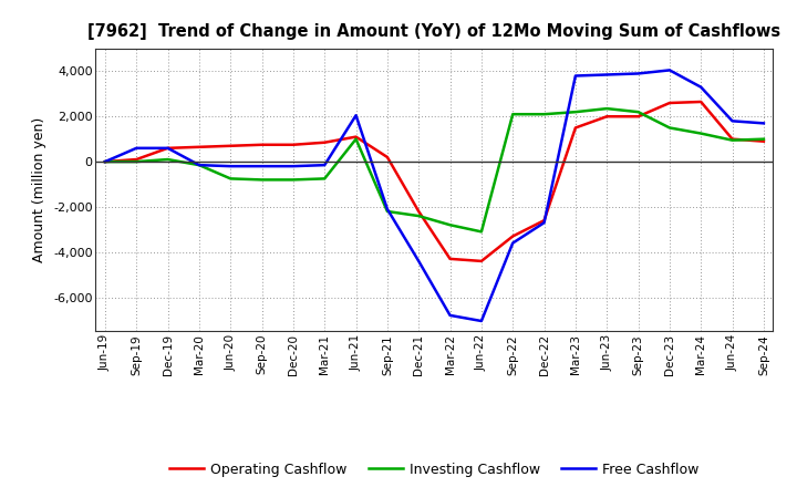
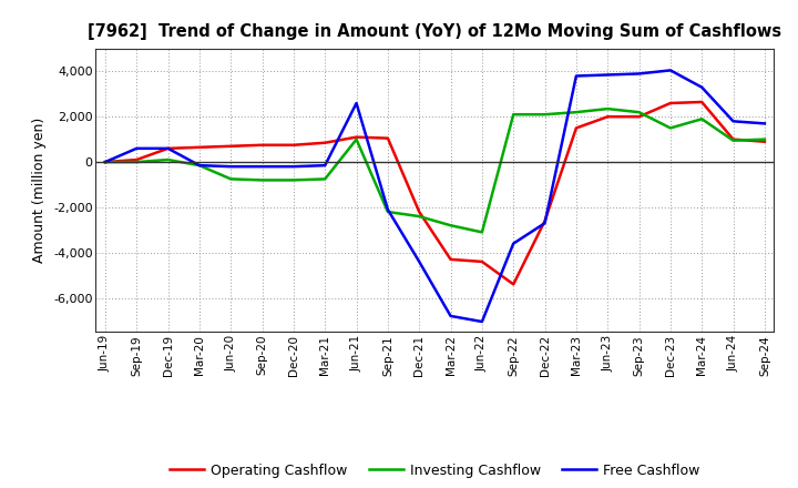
Free Cashflow/Jun-21: 2,050 -> 2,600
Operating Cashflow/Sep-21: 200 -> 1,050
Operating Cashflow/Sep-22: -3,300 -> -5,400
Investing Cashflow/Mar-24: 1,250 -> 1,900
